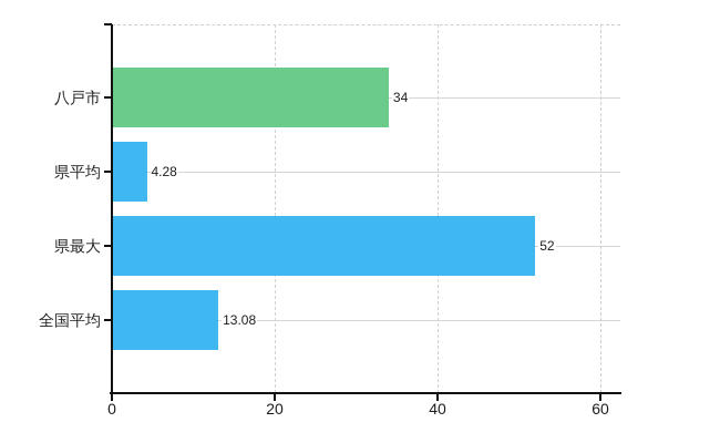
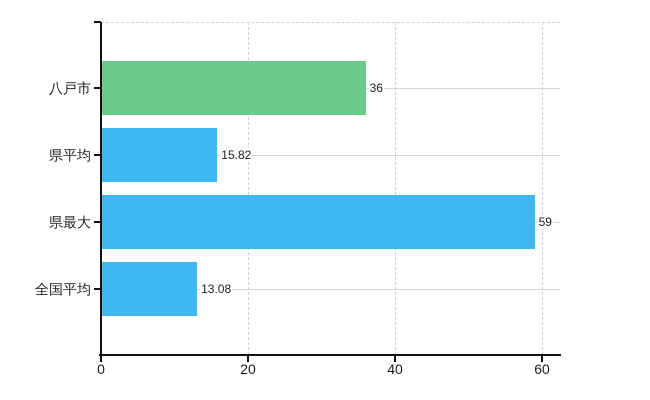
八戸市: 34 -> 36
県平均: 4.28 -> 15.82
県最大: 52 -> 59
